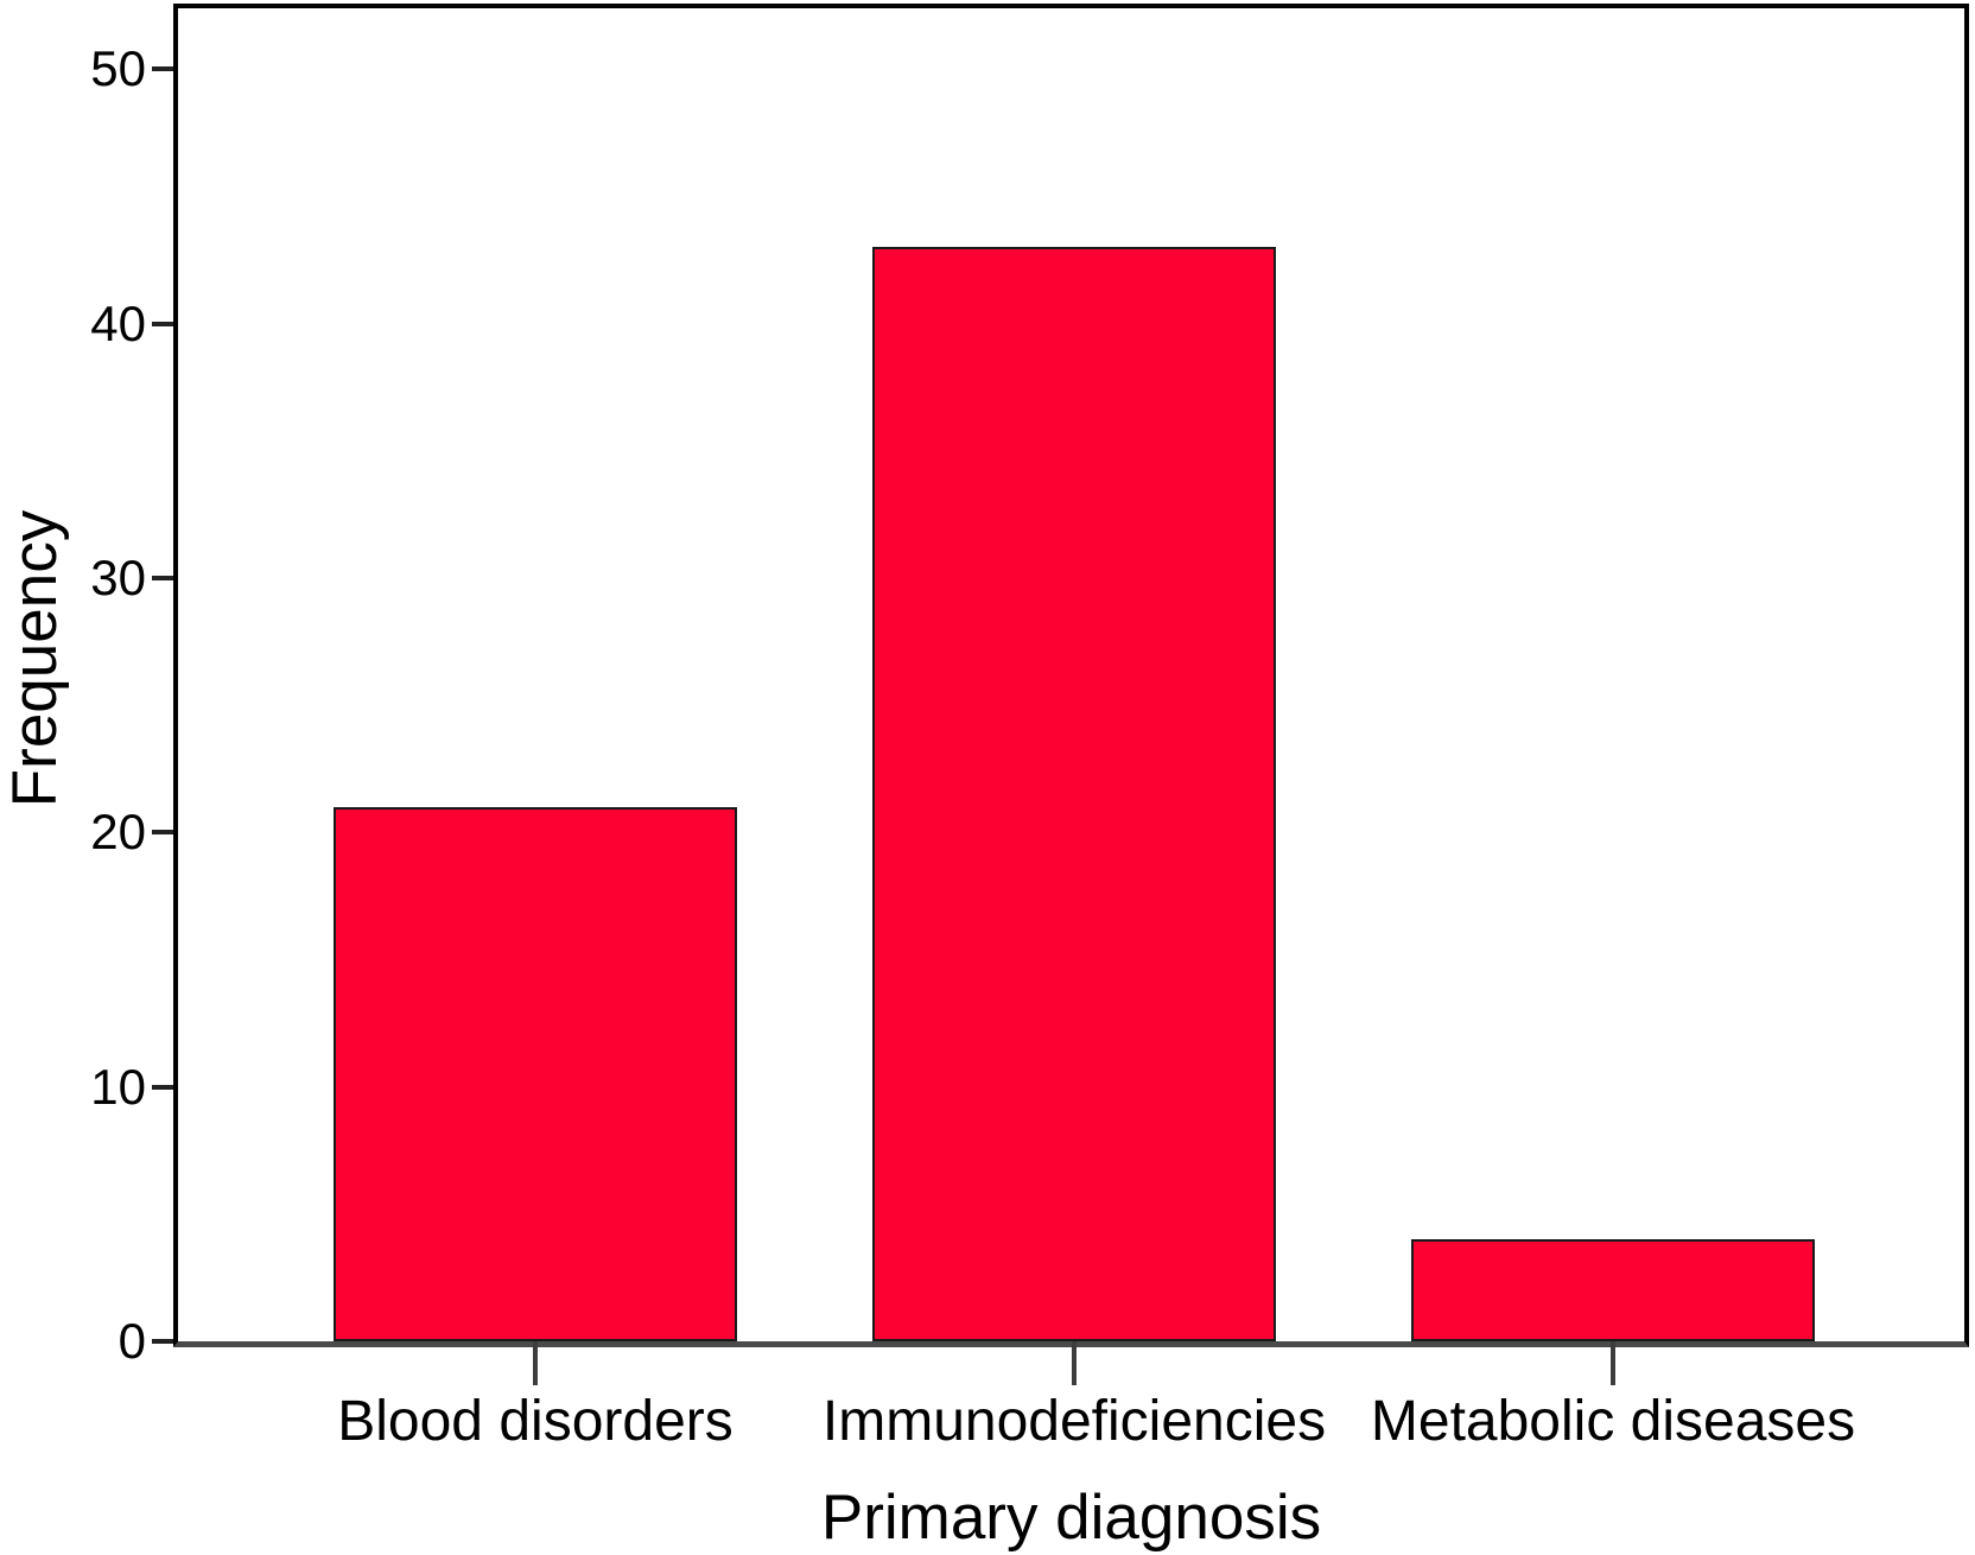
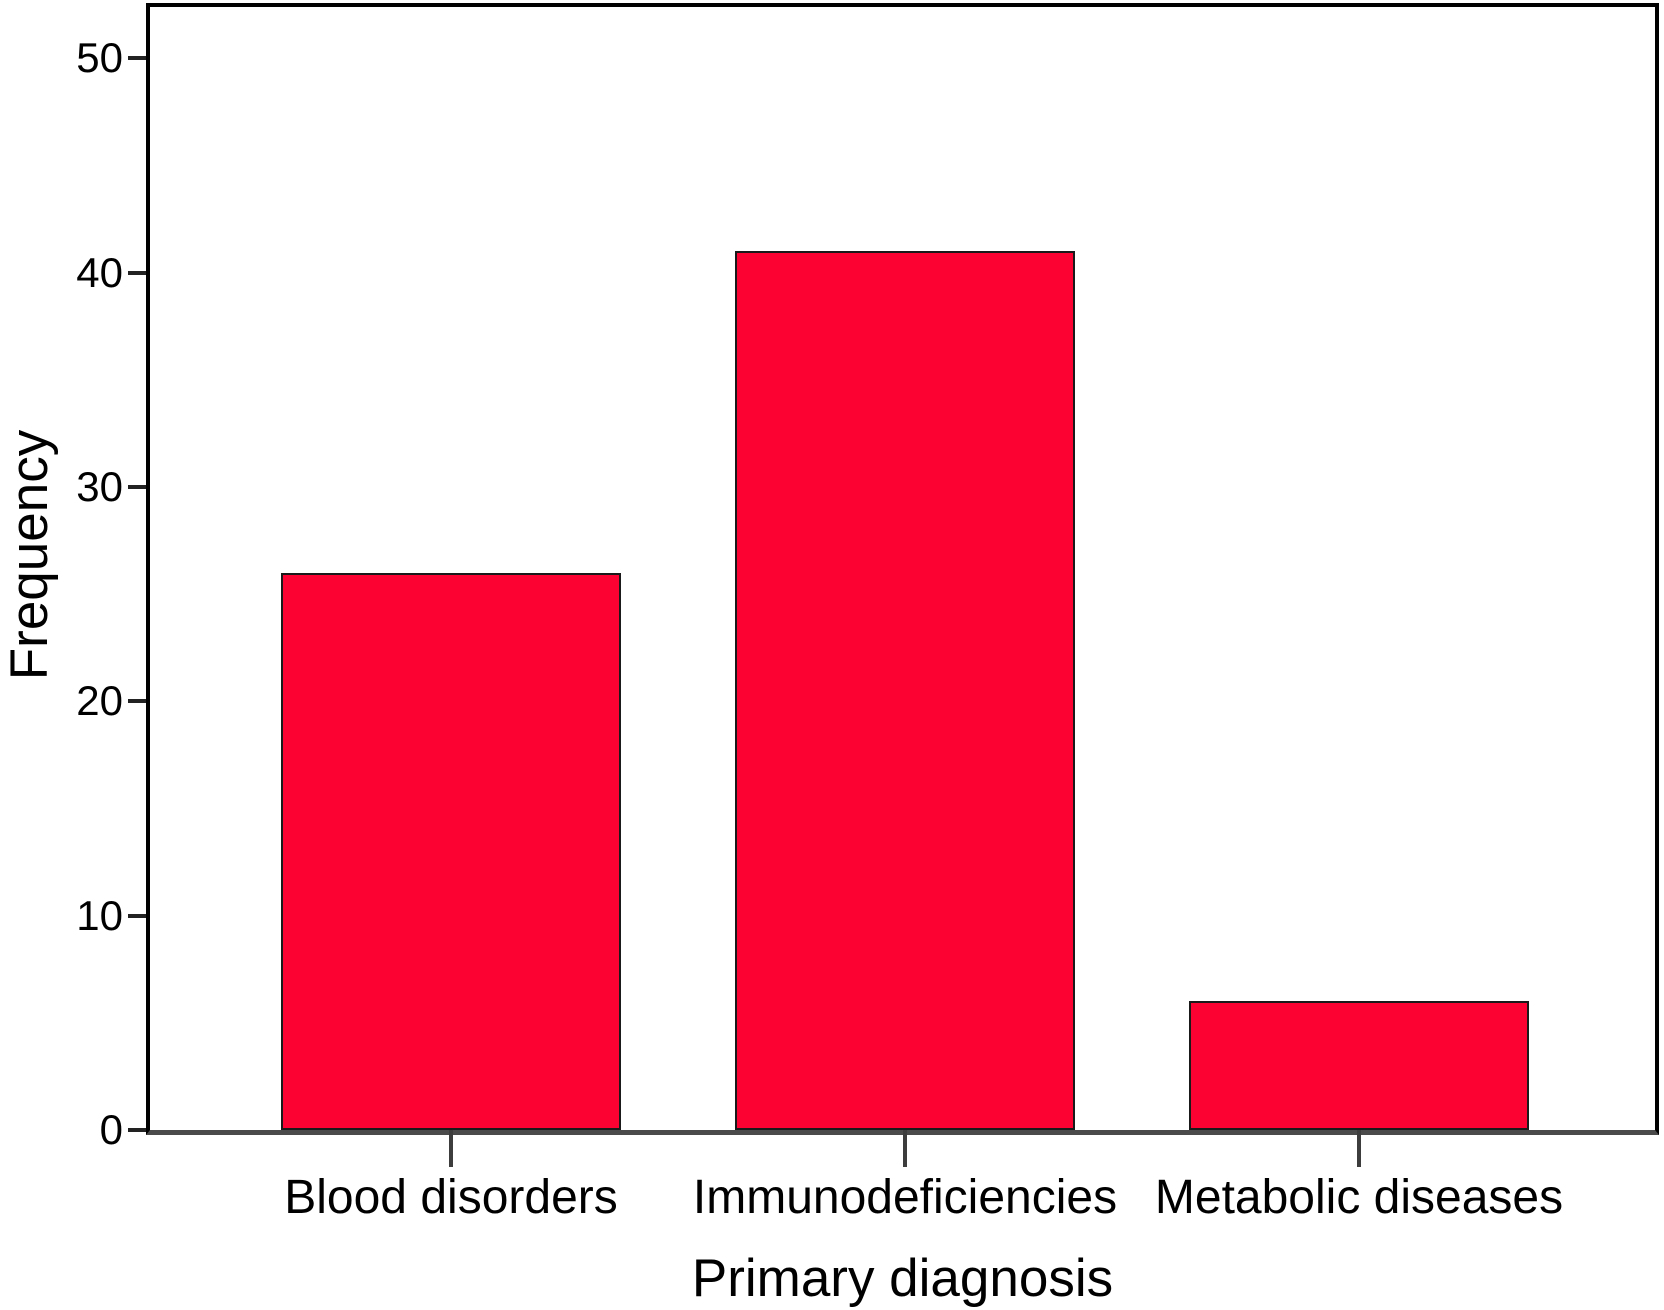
Blood disorders: 21 -> 26
Immunodeficiencies: 43 -> 41
Metabolic diseases: 4 -> 6
